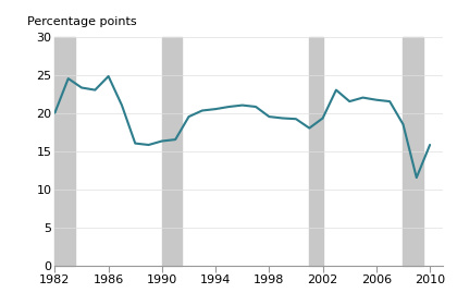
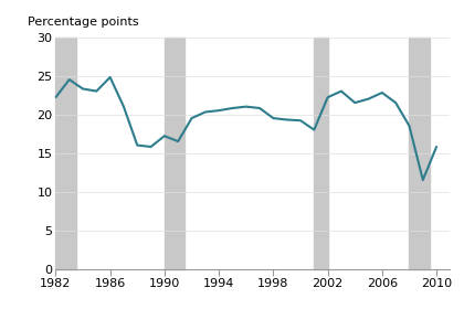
1982: 20.0 -> 22.2
1990: 16.3 -> 17.2
2002: 19.3 -> 22.2
2006: 21.7 -> 22.8
